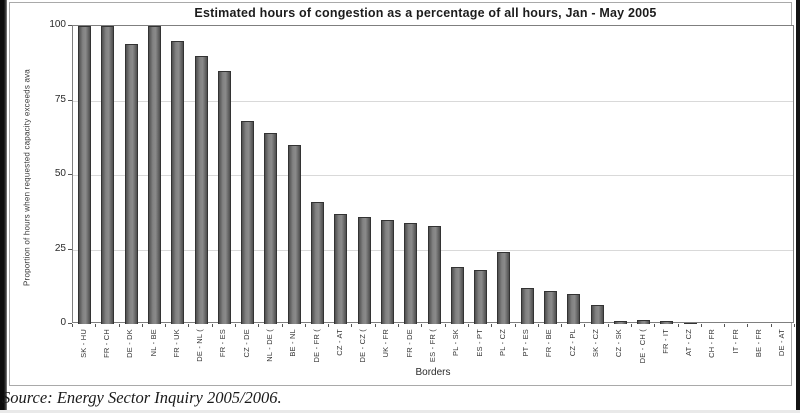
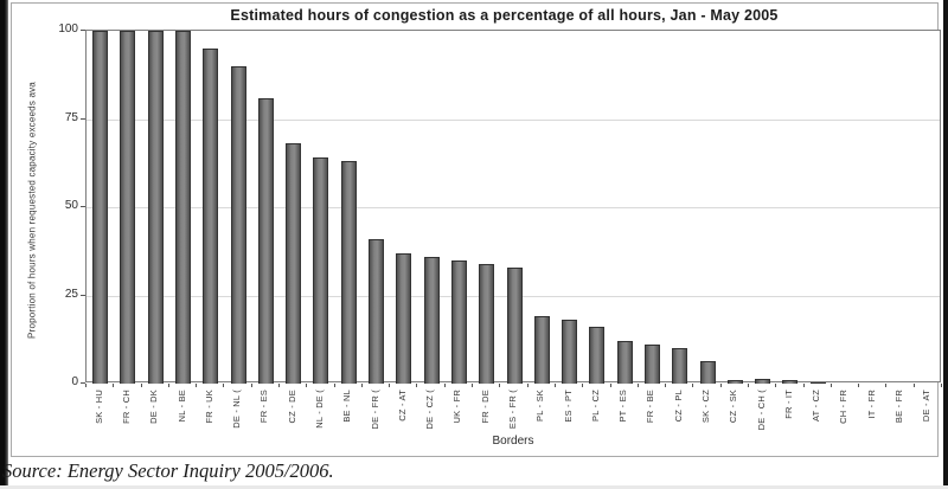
DE - DK: 94 -> 100
FR - ES: 85 -> 81
BE - NL: 60 -> 63
PL - CZ: 24 -> 16
